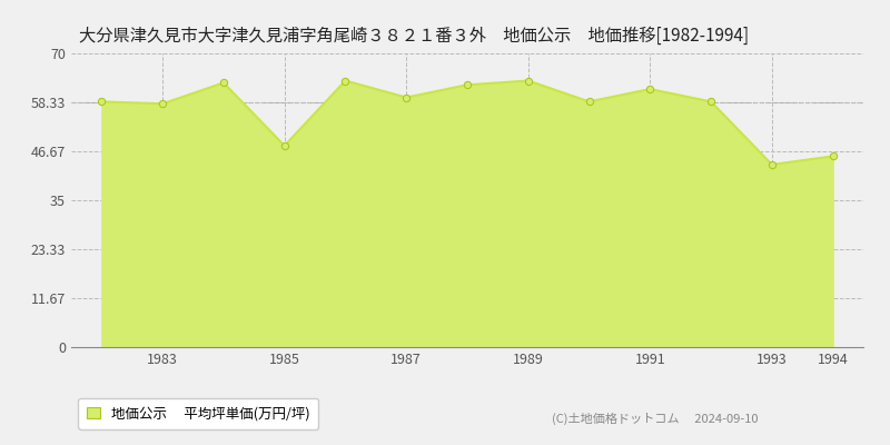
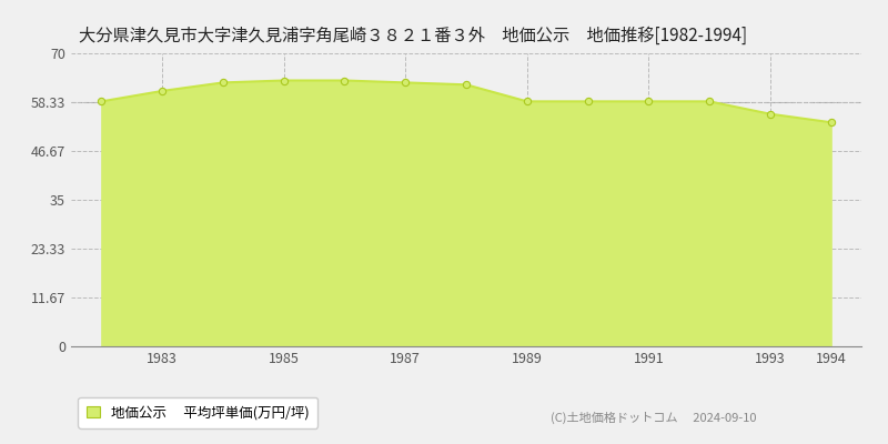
1983: 58.0 -> 61.0
1985: 48.0 -> 63.5
1987: 59.5 -> 63.0
1989: 63.5 -> 58.5
1991: 61.5 -> 58.5
1993: 43.5 -> 55.5
1994: 45.5 -> 53.5
